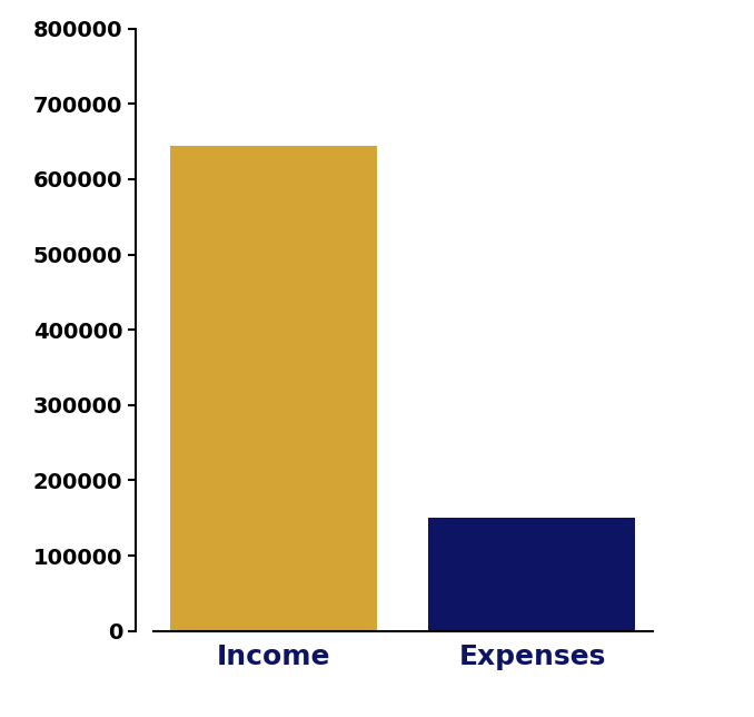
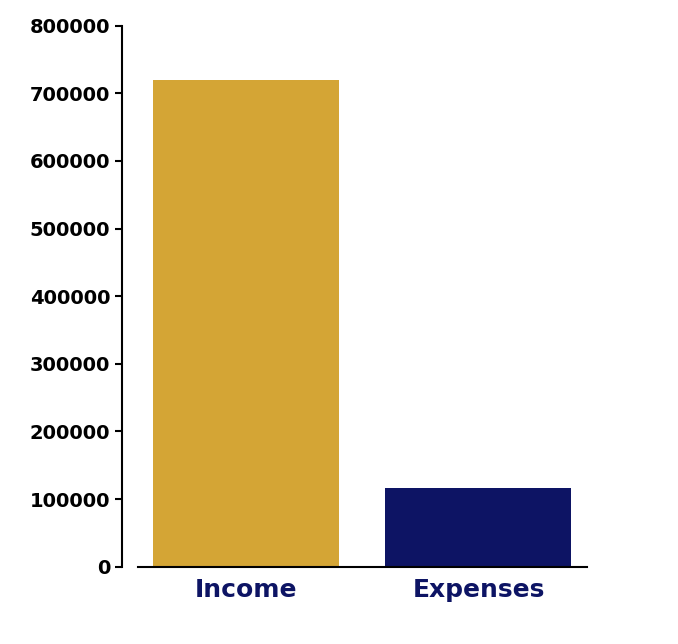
Income: 645000 -> 720000
Expenses: 150000 -> 116000
